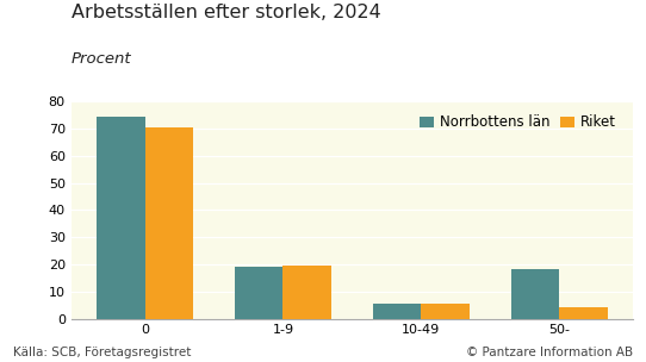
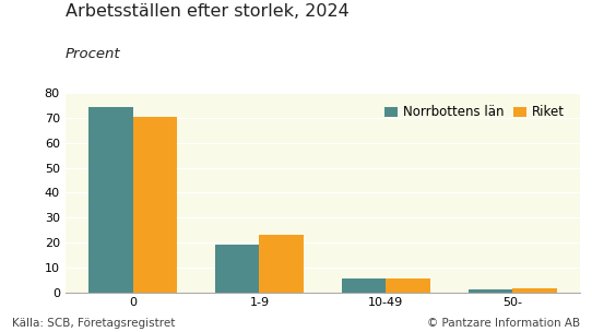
Riket/1-9: 19.5 -> 23.0
Norrbottens län/50-: 18.0 -> 1.0
Riket/50-: 4.0 -> 1.5
